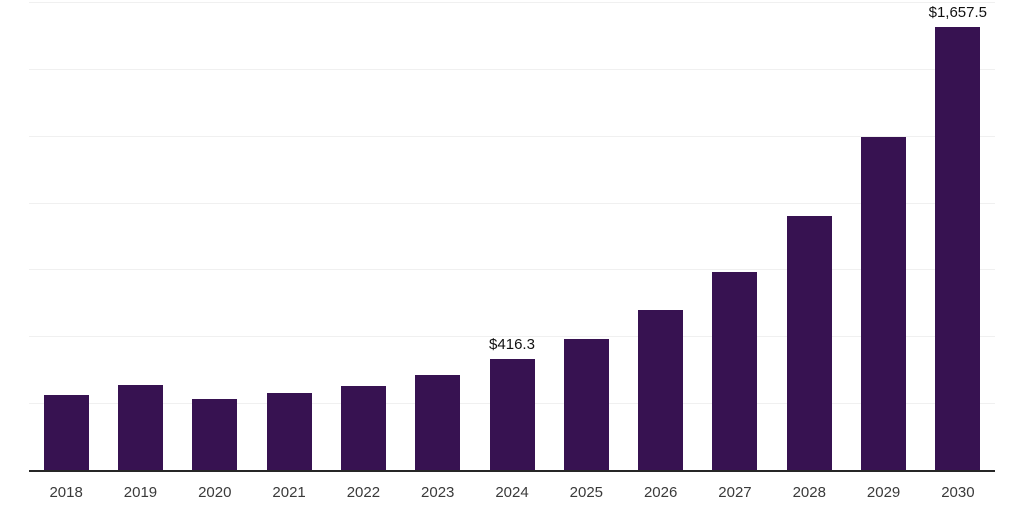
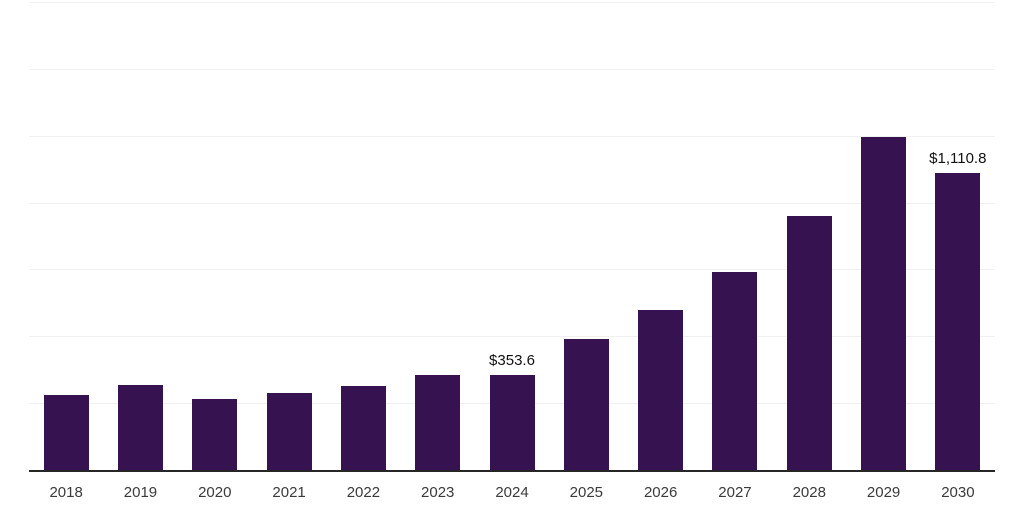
2024: $416.3 -> $353.6
2030: $1,657.5 -> $1,110.8
